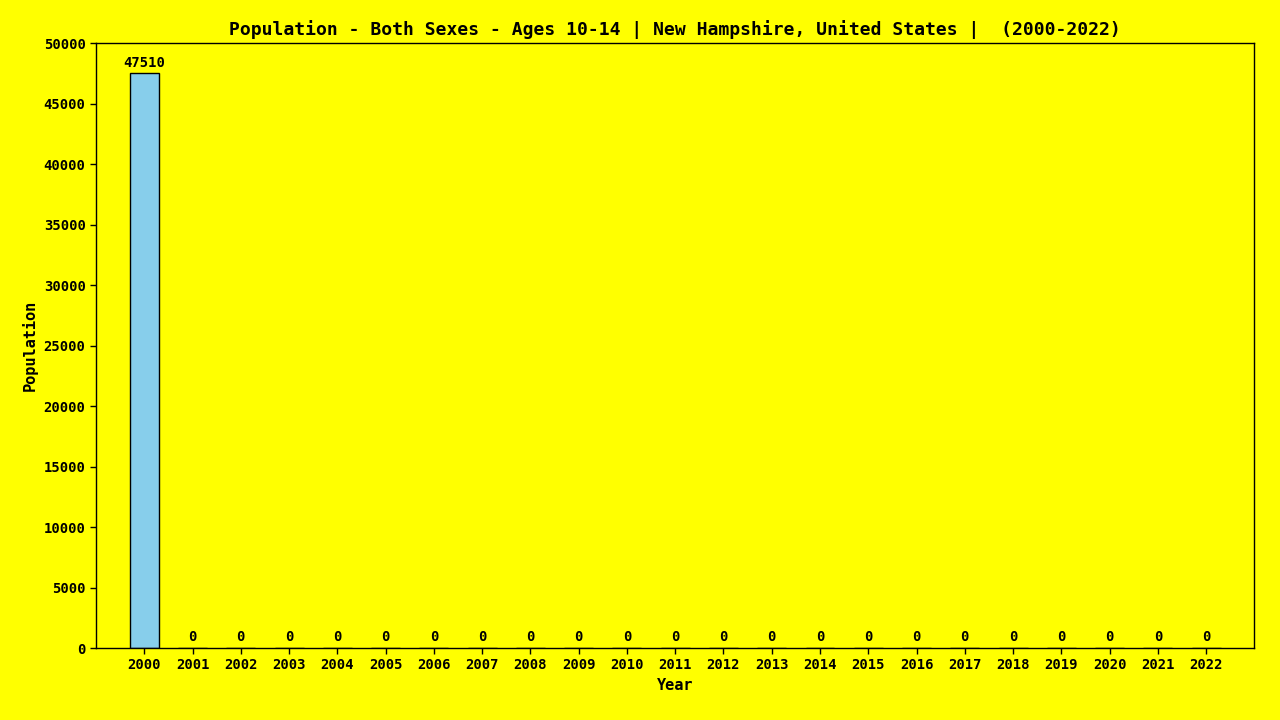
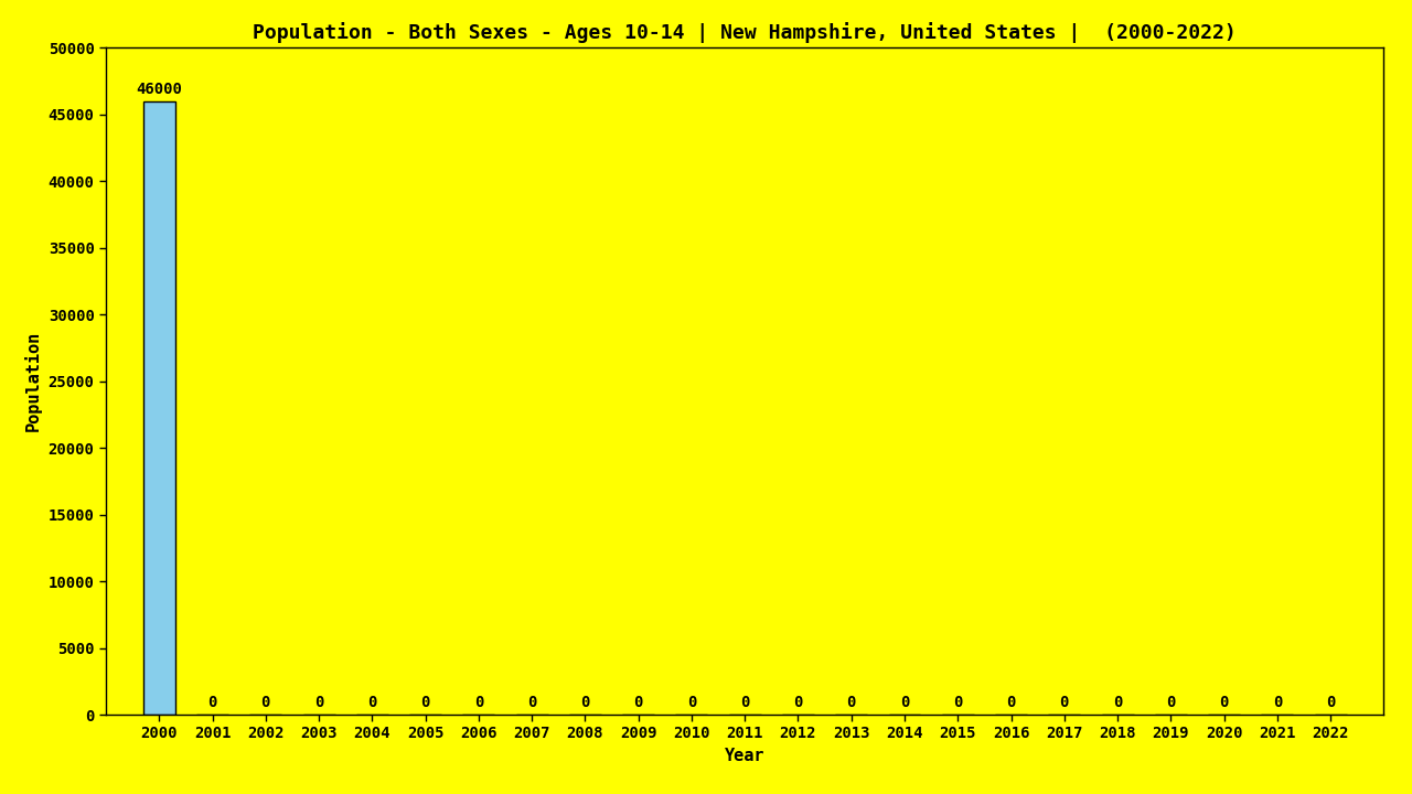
2000: 47510 -> 46000
